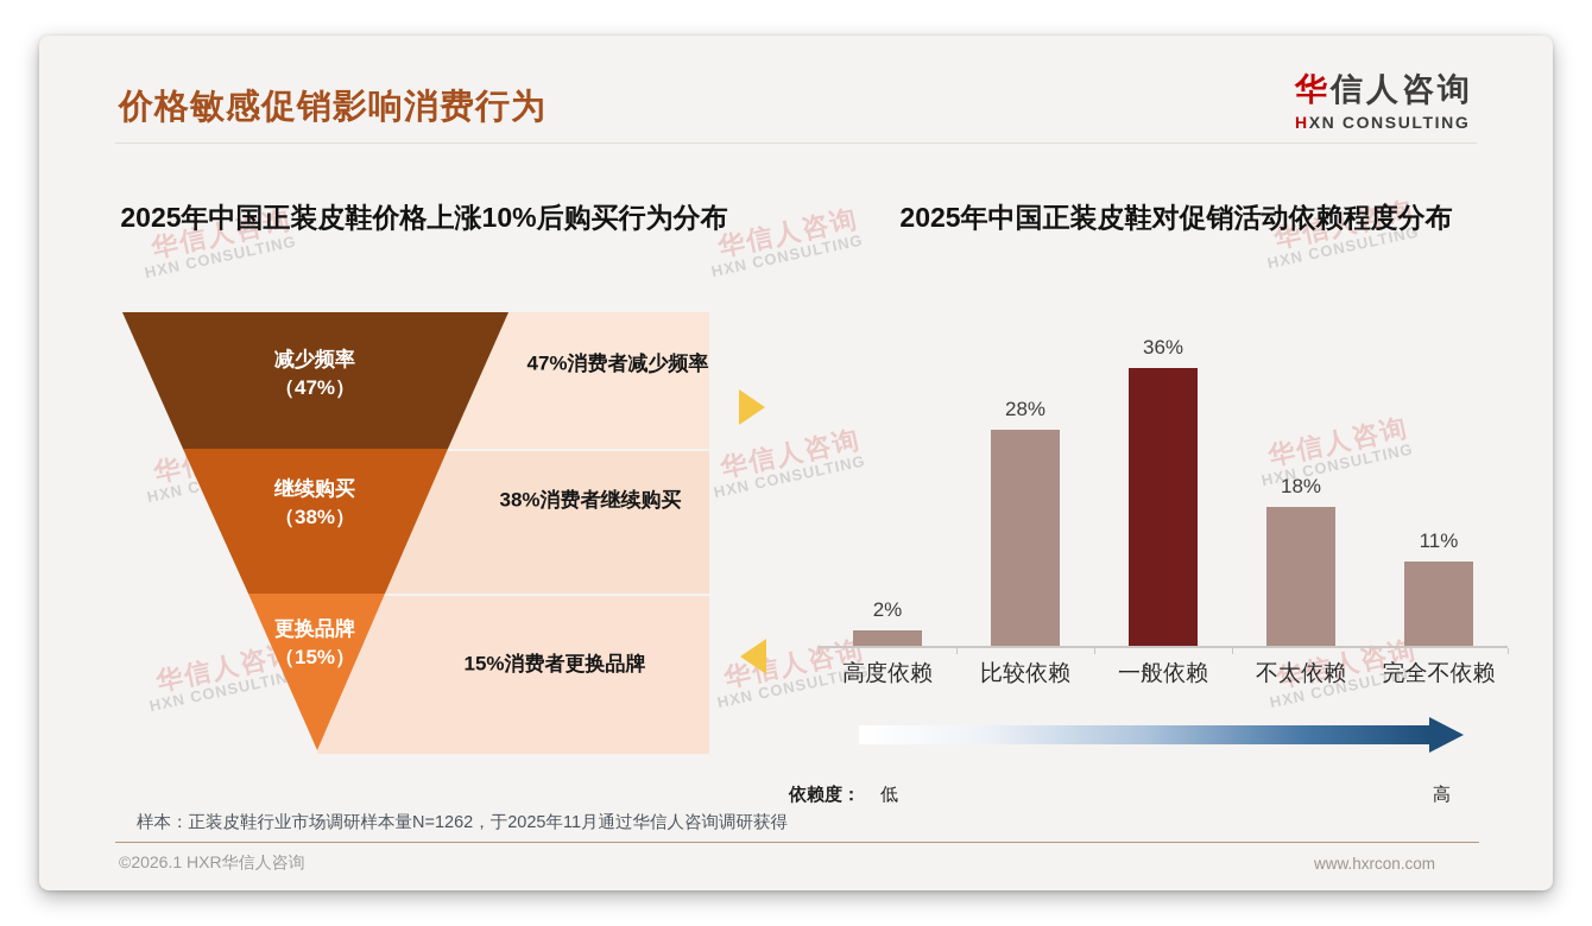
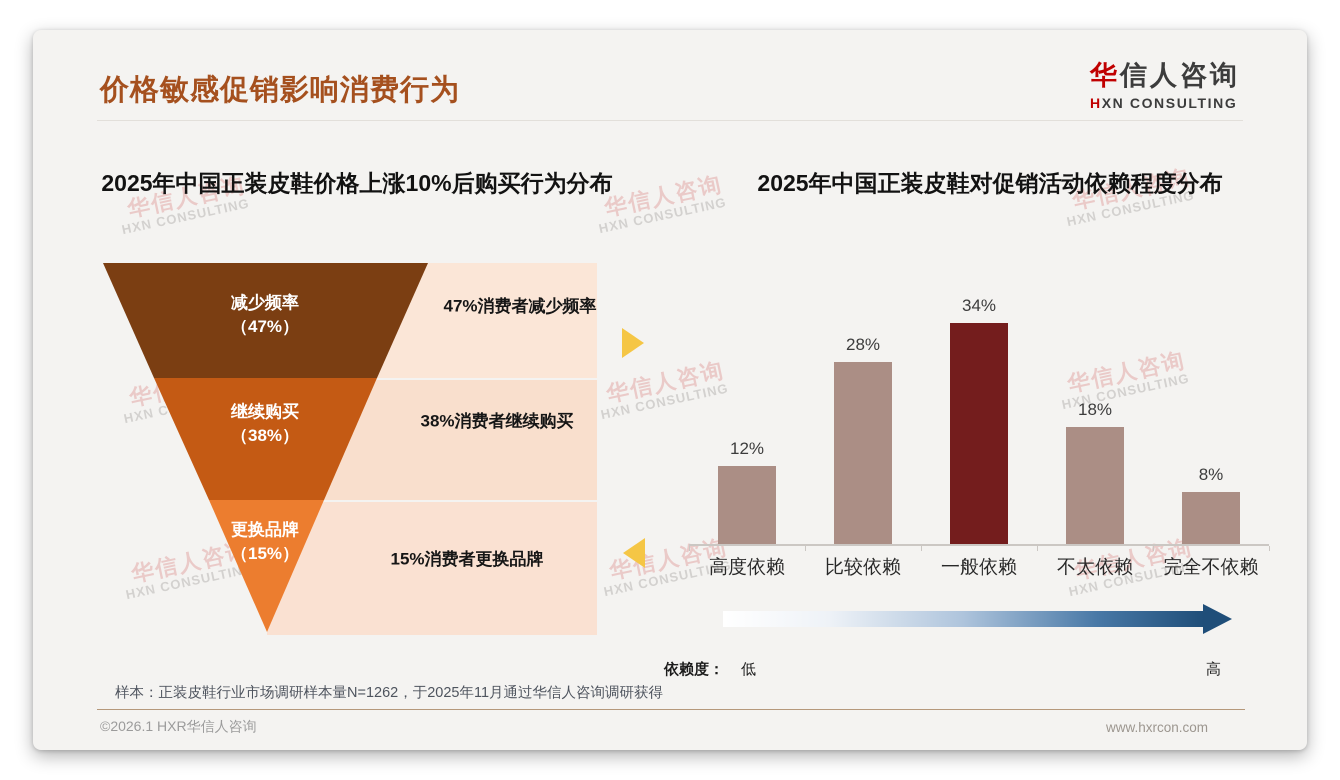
2025年中国正装皮鞋对促销活动依赖程度分布/高度依赖: 2% -> 12%
2025年中国正装皮鞋对促销活动依赖程度分布/一般依赖: 36% -> 34%
2025年中国正装皮鞋对促销活动依赖程度分布/完全不依赖: 11% -> 8%
